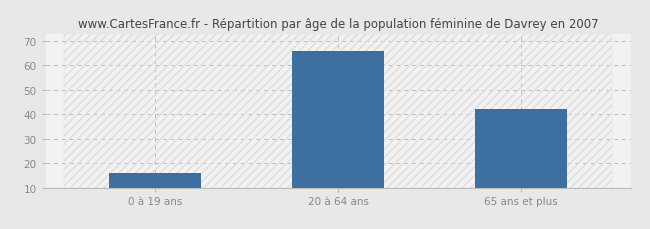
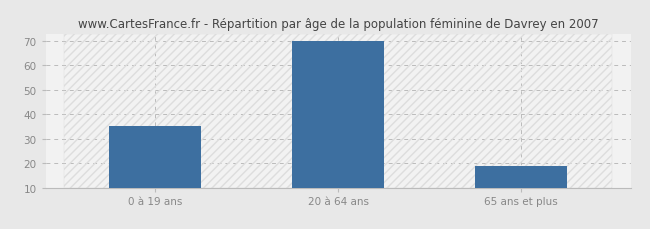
0 à 19 ans: 16 -> 35
20 à 64 ans: 66 -> 70
65 ans et plus: 42 -> 19
